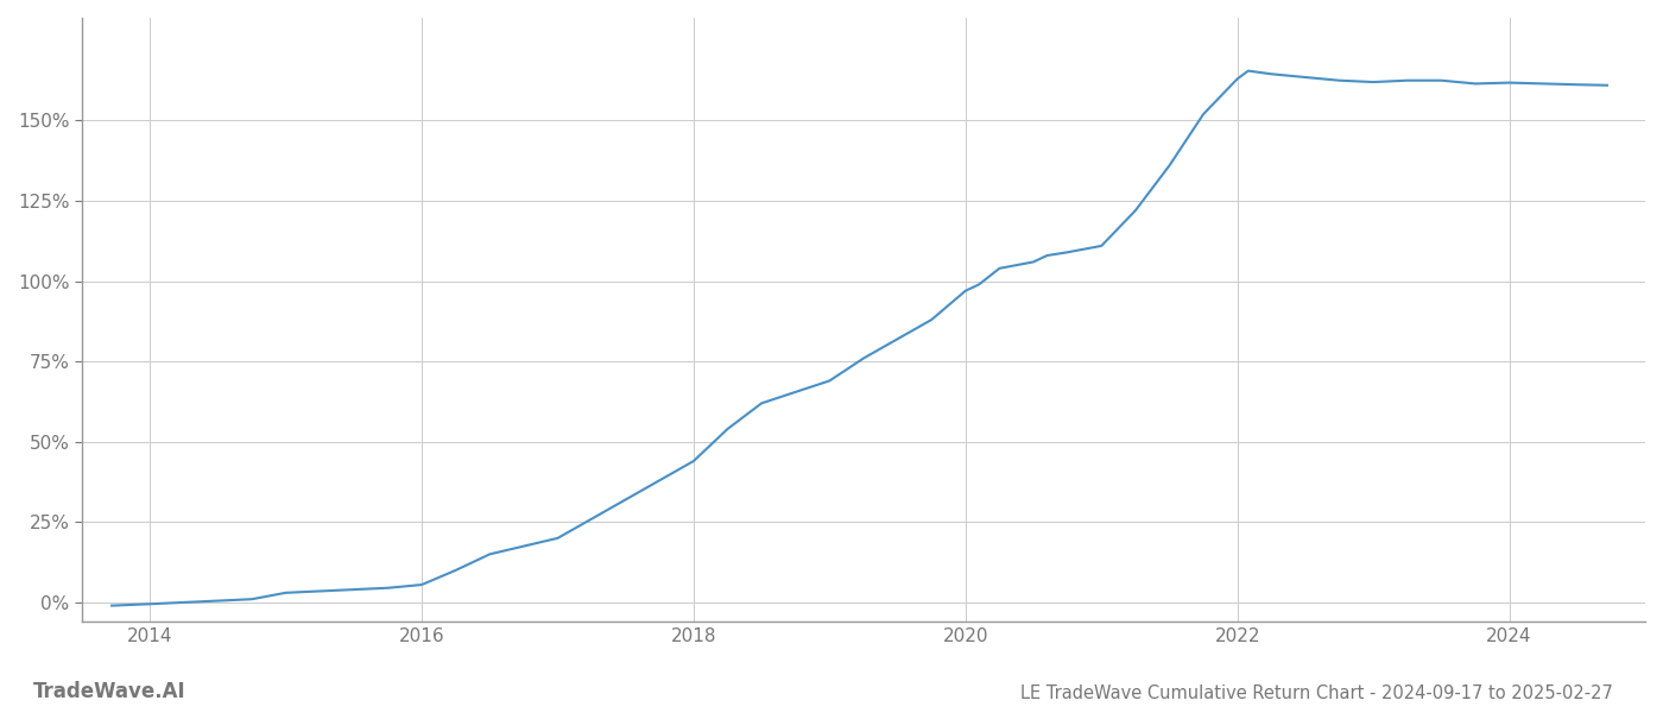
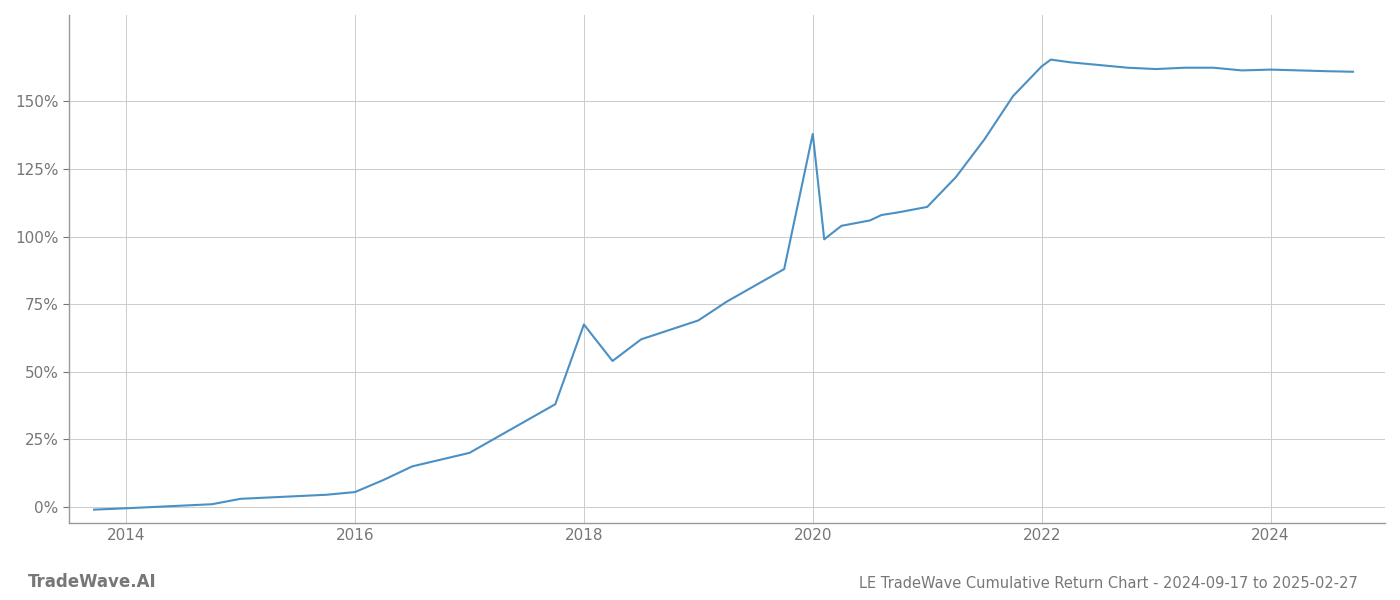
2018: 44.0% -> 67.5%
2020: 97.0% -> 138.0%
